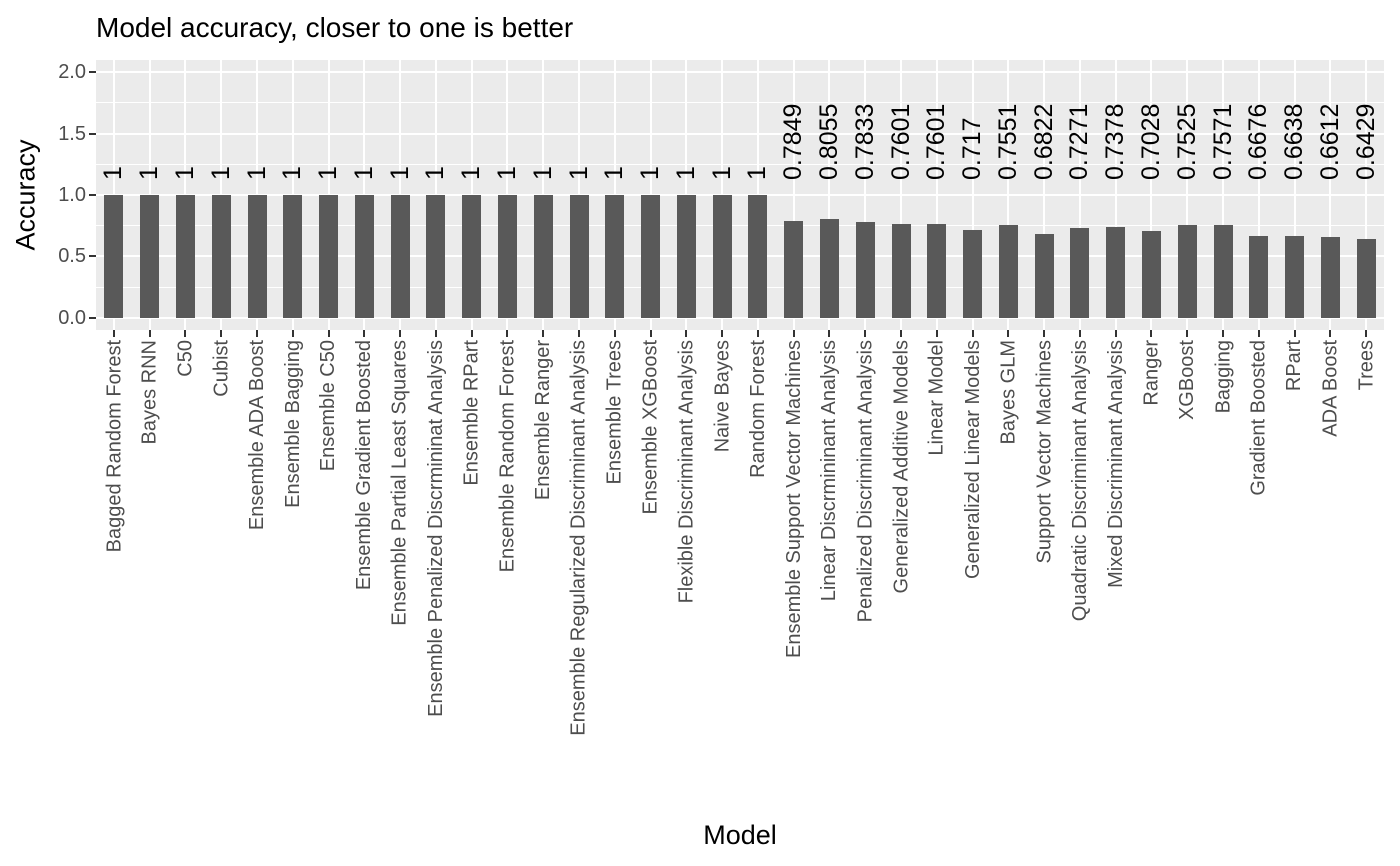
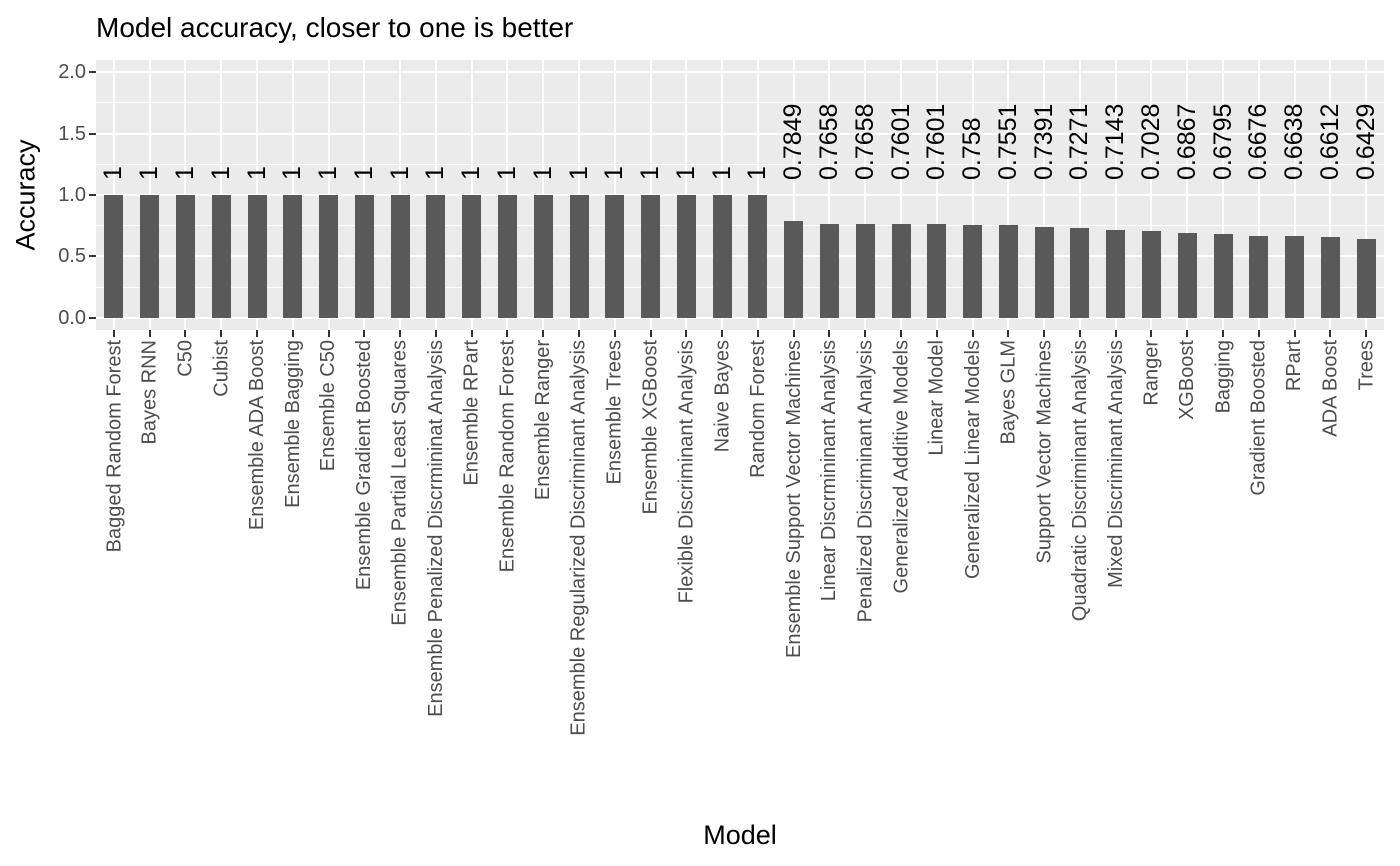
Linear Discrmininant Analysis: 0.8055 -> 0.7658
Penalized Discriminant Analysis: 0.7833 -> 0.7658
Generalized Linear Models: 0.717 -> 0.758
Support Vector Machines: 0.6822 -> 0.7391
Mixed Discriminant Analysis: 0.7378 -> 0.7143
XGBoost: 0.7525 -> 0.6867
Bagging: 0.7571 -> 0.6795
